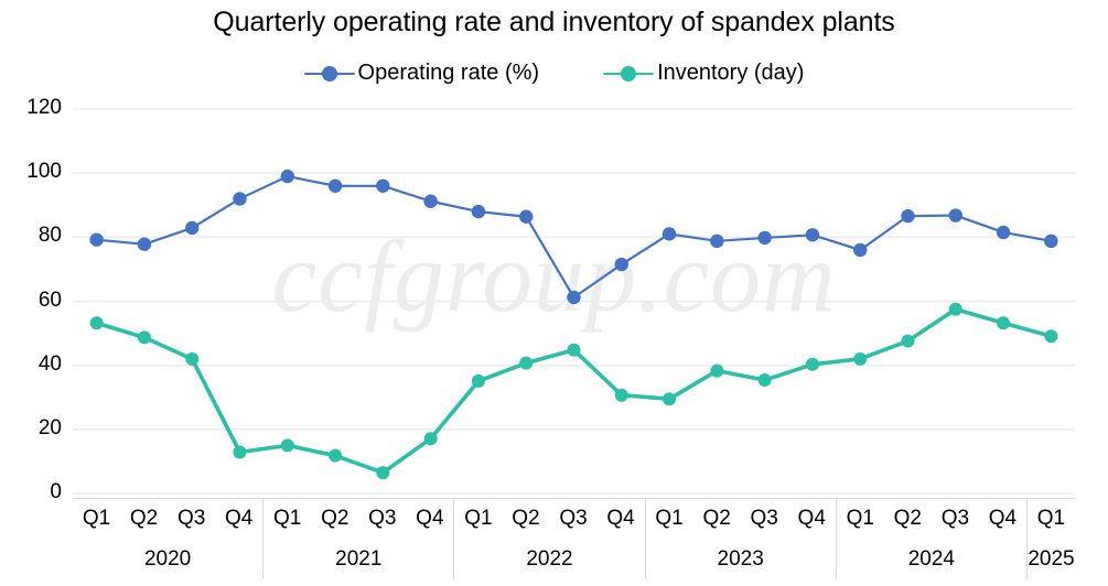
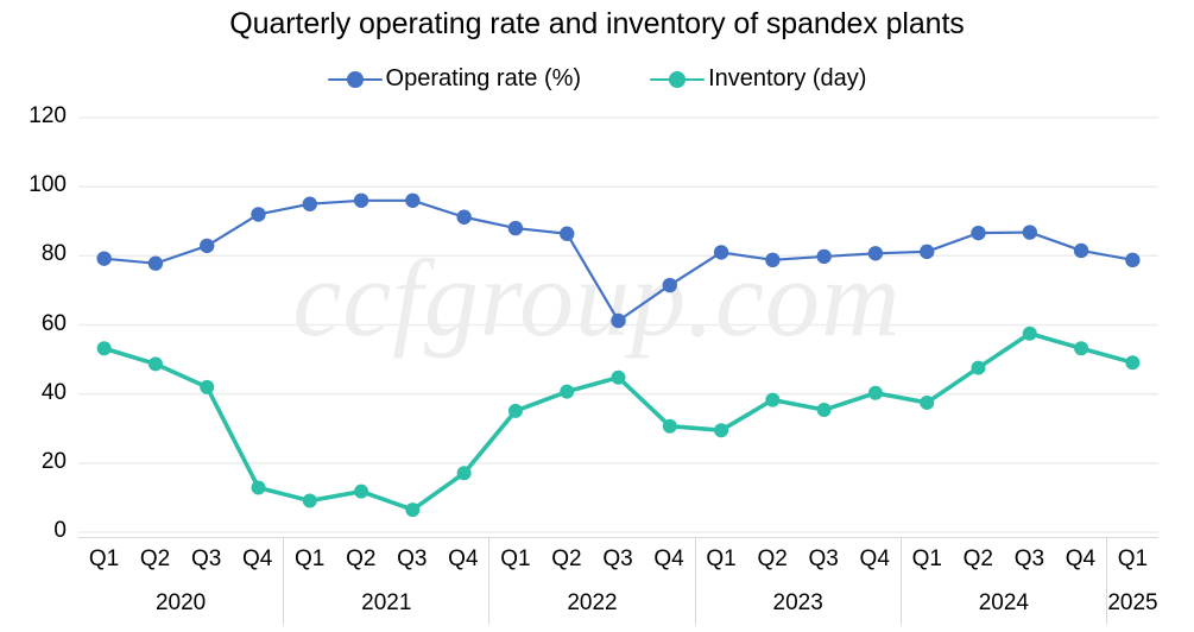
Operating rate (%)/2021 Q1: 99 -> 95
Inventory (day)/2021 Q1: 15 -> 9
Operating rate (%)/2024 Q1: 76 -> 81
Inventory (day)/2024 Q1: 42 -> 38
